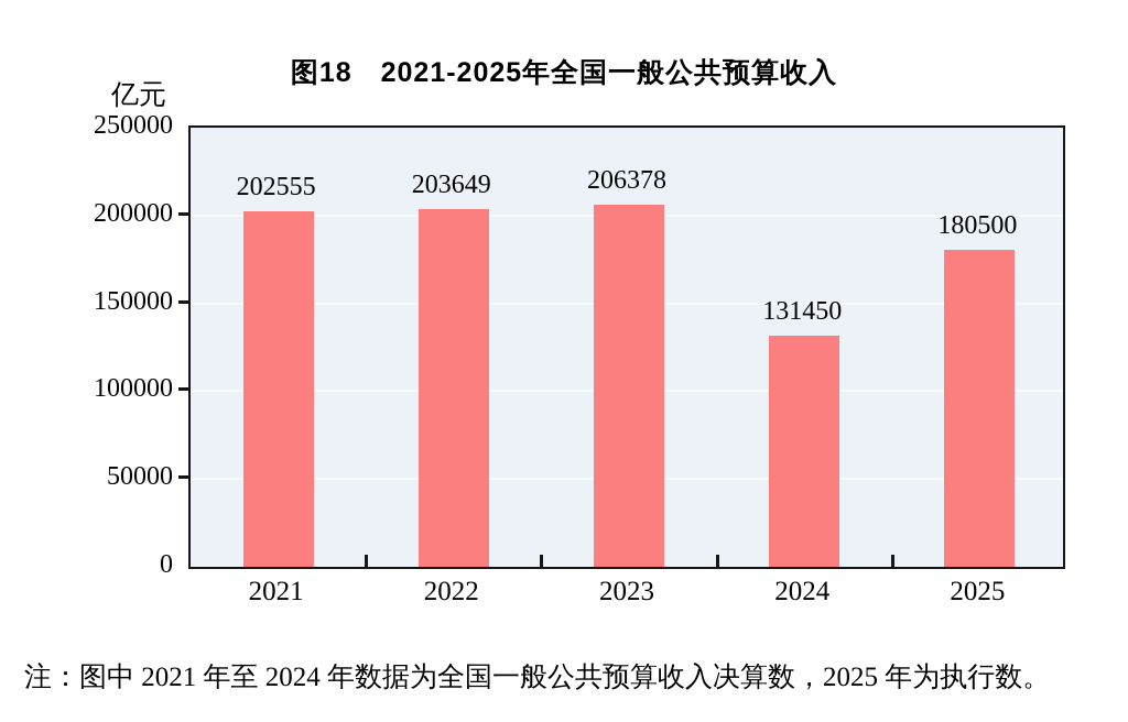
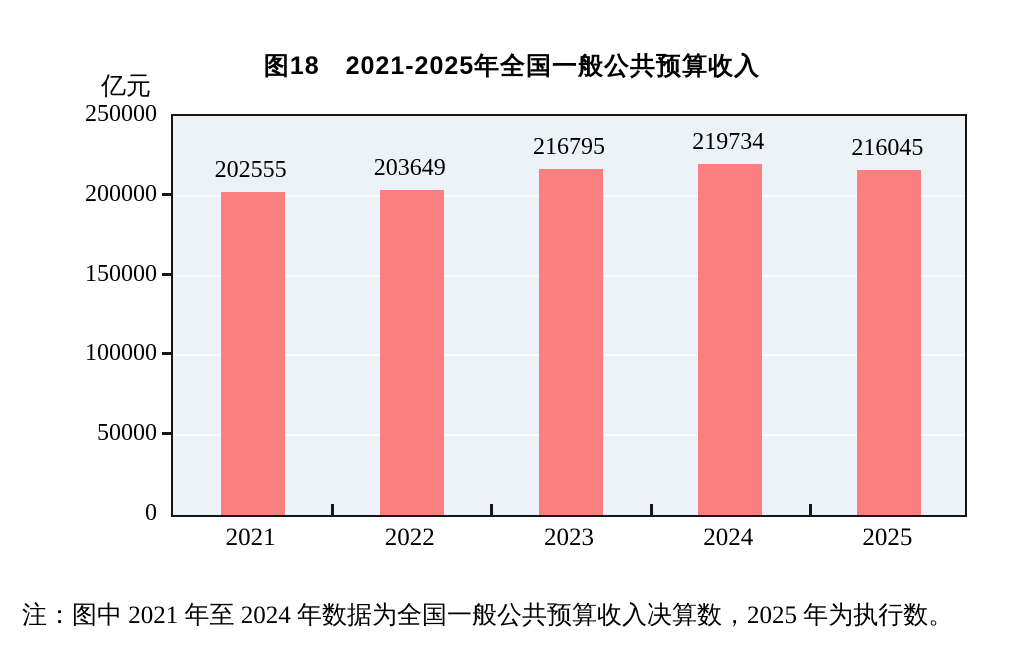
2023: 206378 -> 216795
2024: 131450 -> 219734
2025: 180500 -> 216045
